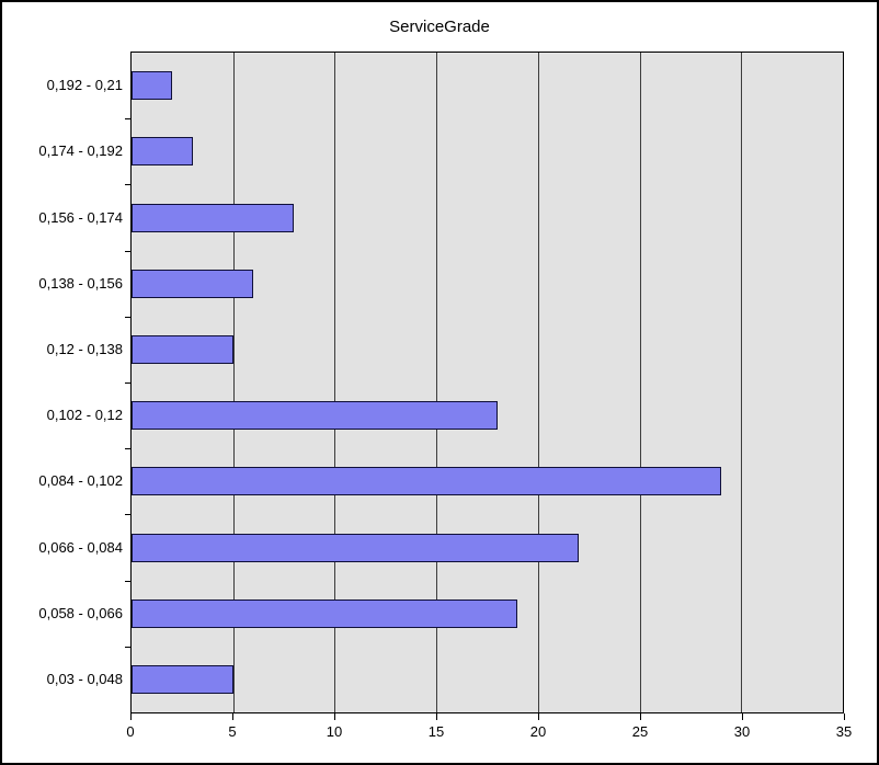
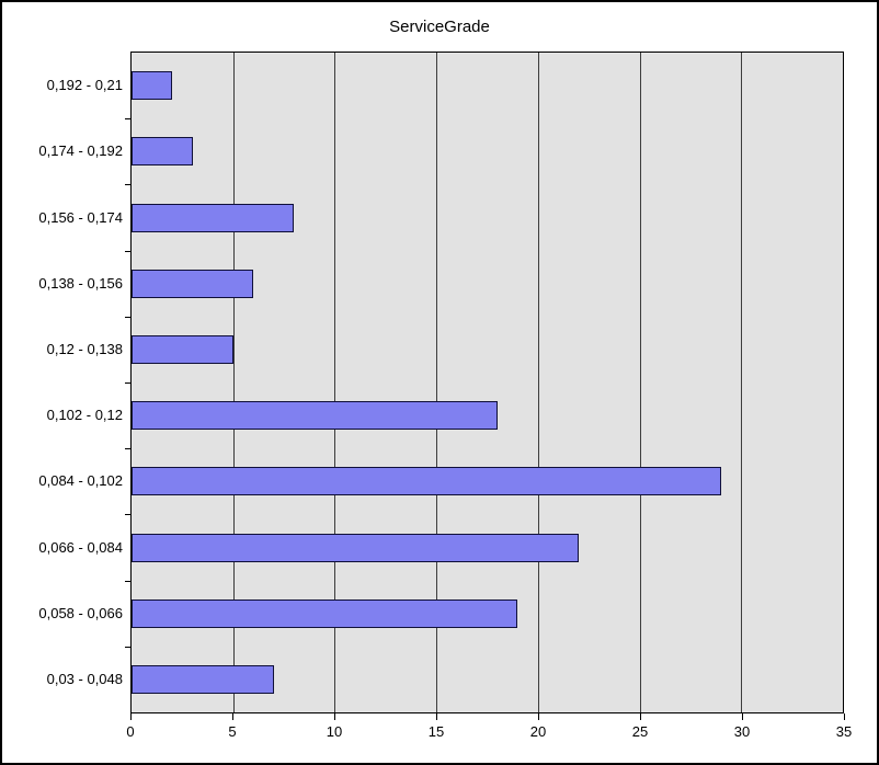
0,03 - 0,048: 5 -> 7
